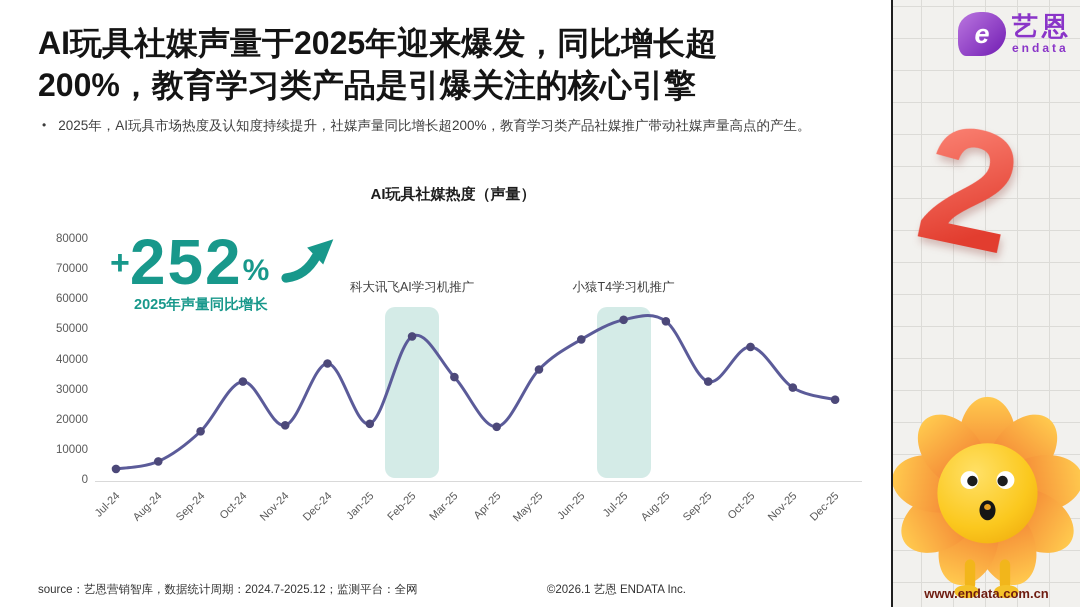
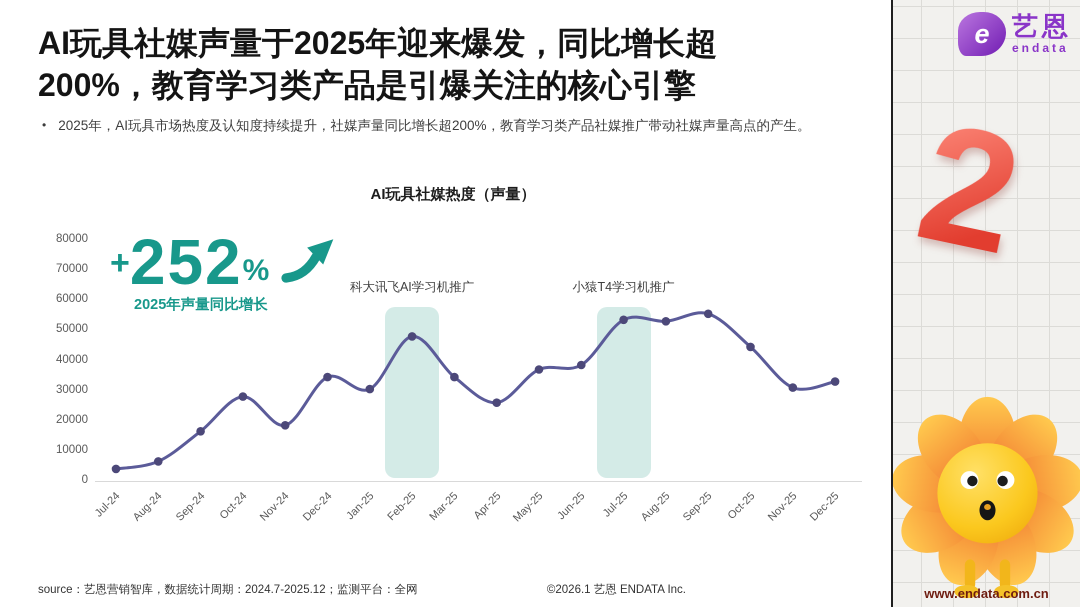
Oct-24: 33000 -> 28000
Dec-24: 39000 -> 34000
Jan-25: 19000 -> 30000
Apr-25: 18000 -> 26000
Jun-25: 47000 -> 38000
Sep-25: 33000 -> 56000
Dec-25: 27000 -> 33000
